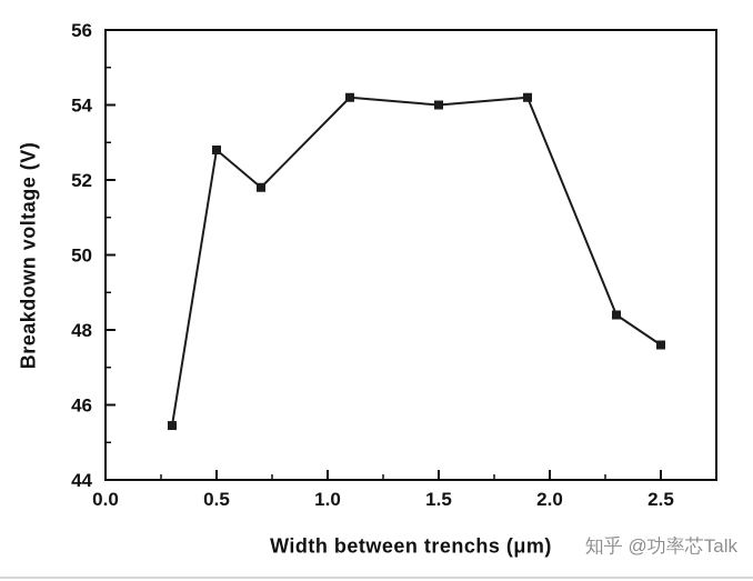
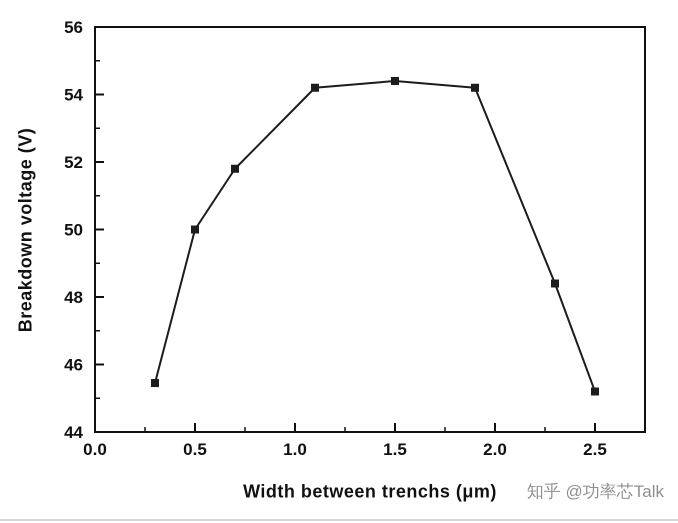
0.5: 52.8 -> 50.0
1.5: 54.0 -> 54.4
2.5: 47.6 -> 45.2
